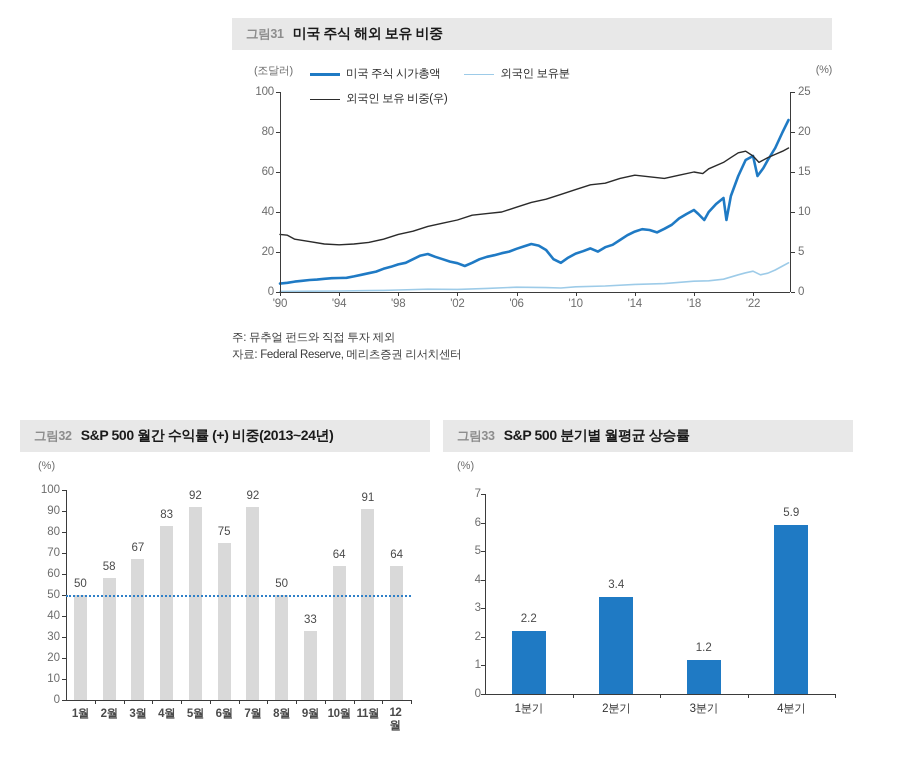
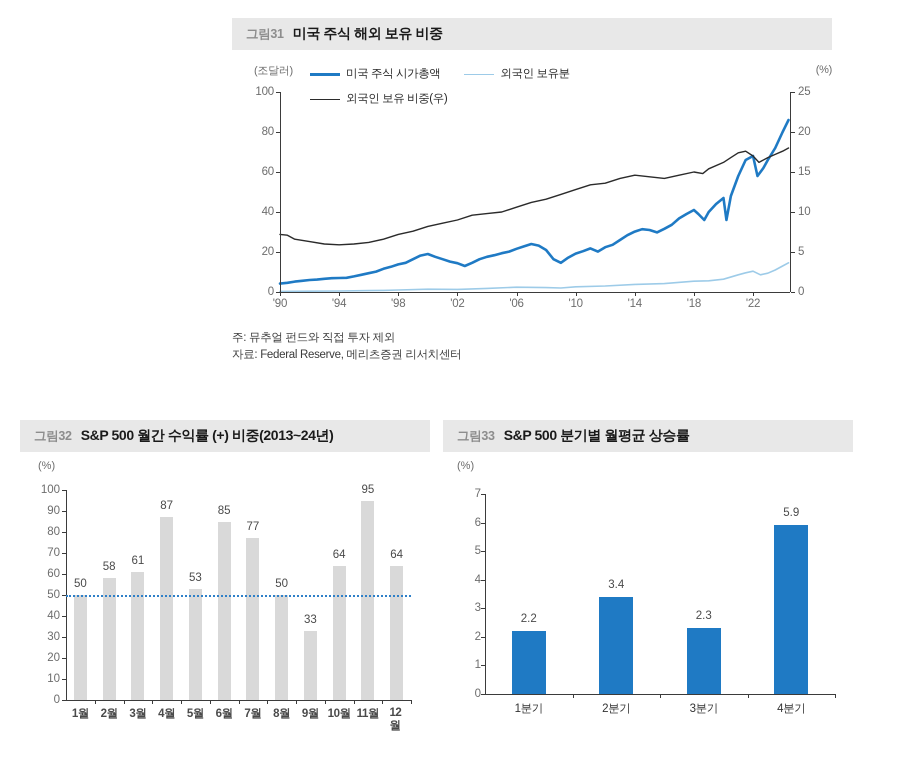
S&P 500 월간 수익률 (+) 비중(2013~24년)/3월: 67 -> 61
S&P 500 월간 수익률 (+) 비중(2013~24년)/4월: 83 -> 87
S&P 500 월간 수익률 (+) 비중(2013~24년)/5월: 92 -> 53
S&P 500 월간 수익률 (+) 비중(2013~24년)/6월: 75 -> 85
S&P 500 월간 수익률 (+) 비중(2013~24년)/7월: 92 -> 77
S&P 500 월간 수익률 (+) 비중(2013~24년)/11월: 91 -> 95
S&P 500 분기별 월평균 상승률/3분기: 1.2 -> 2.3
